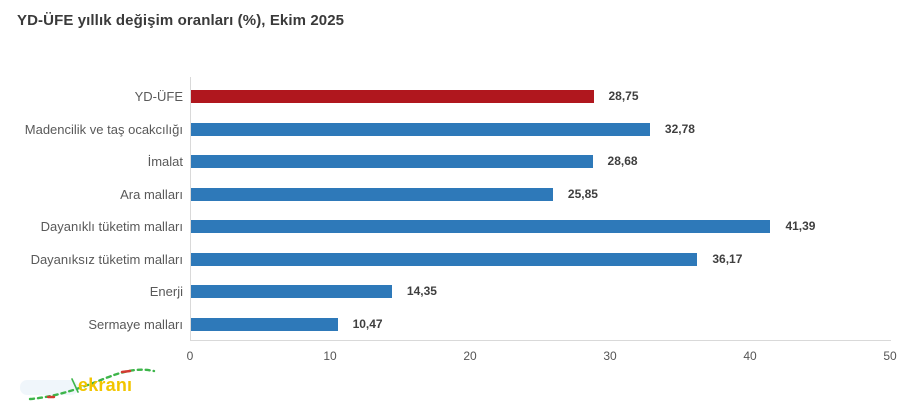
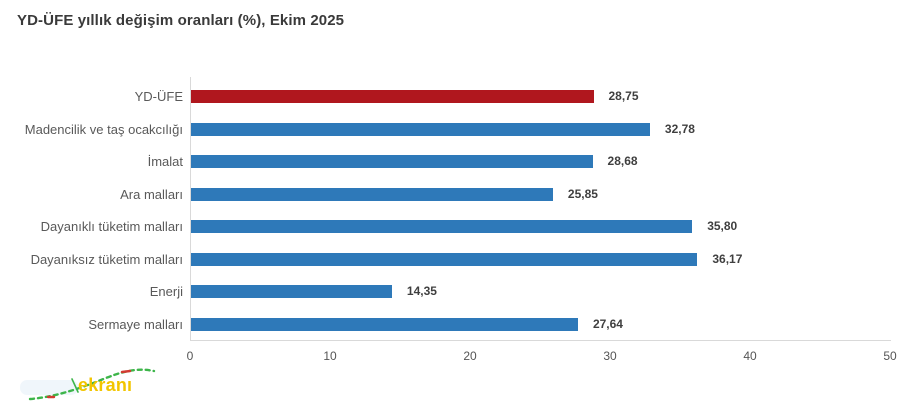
Dayanıklı tüketim malları: 41,39 -> 35,80
Sermaye malları: 10,47 -> 27,64
